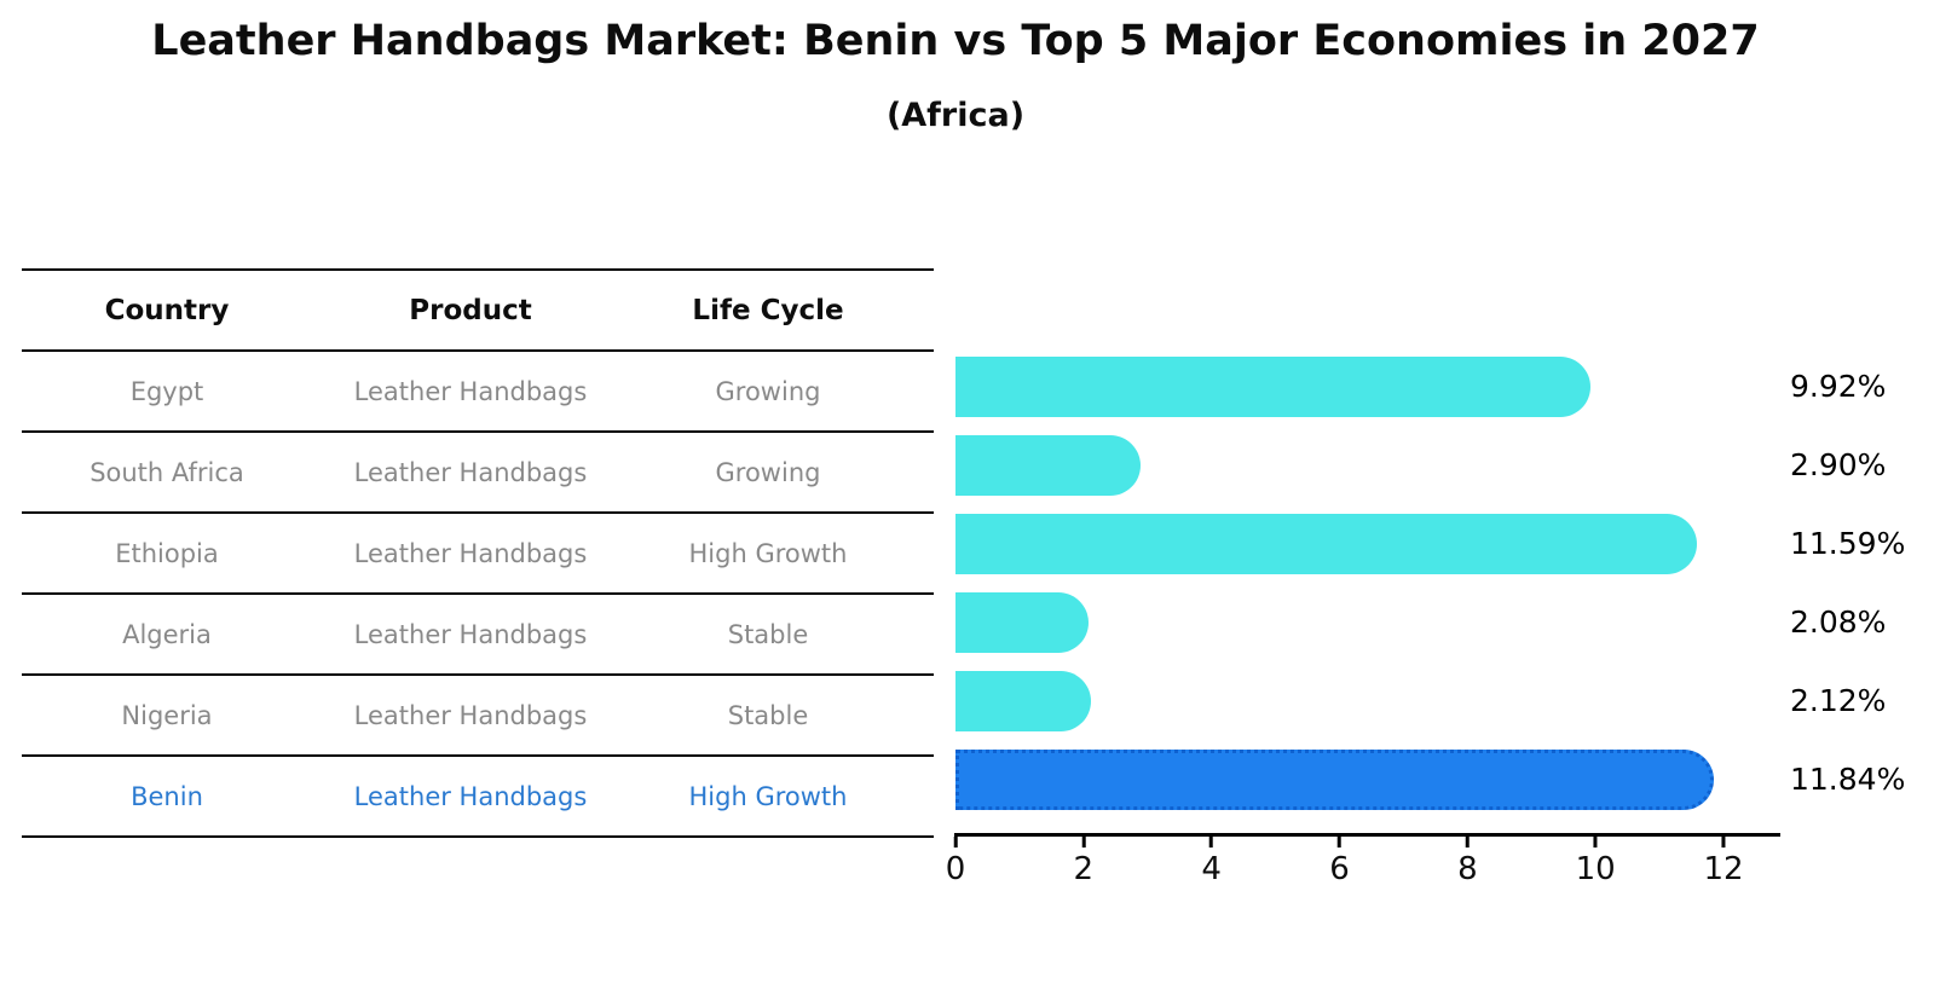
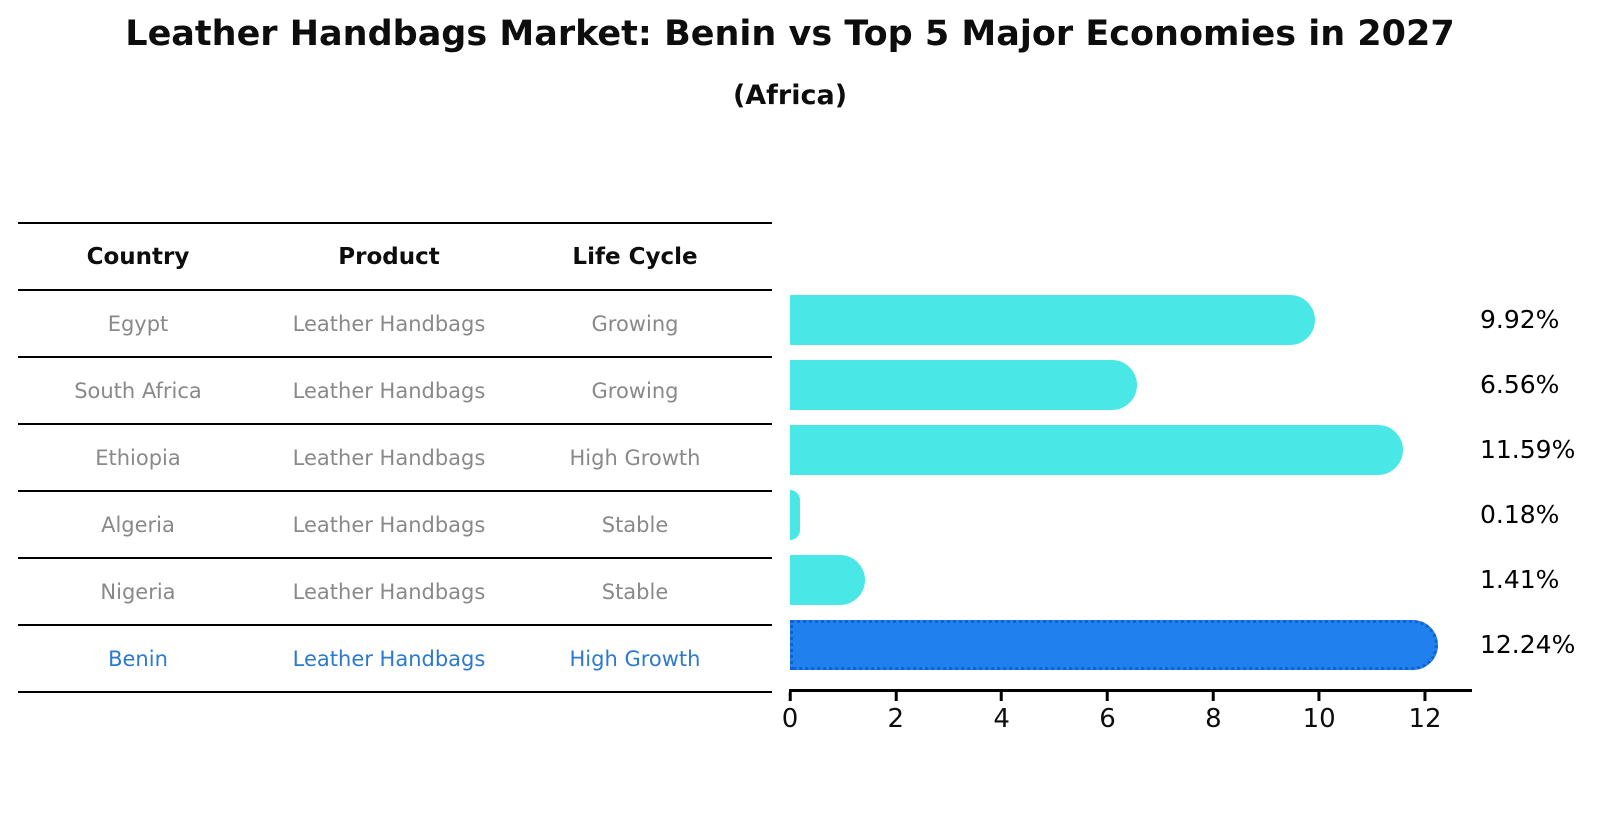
South Africa: 2.90% -> 6.56%
Algeria: 2.08% -> 0.18%
Nigeria: 2.12% -> 1.41%
Benin: 11.84% -> 12.24%
